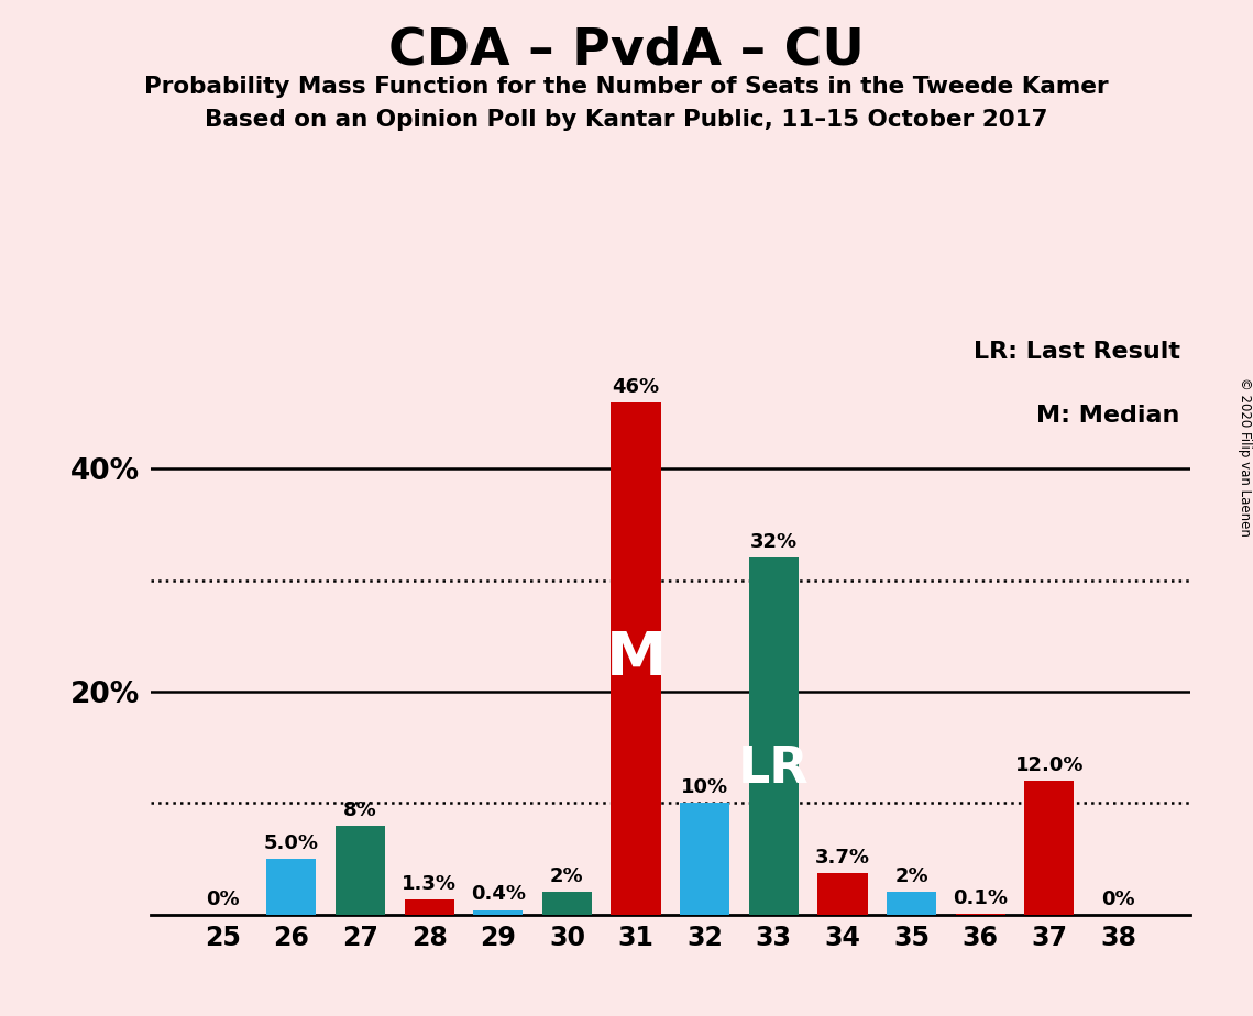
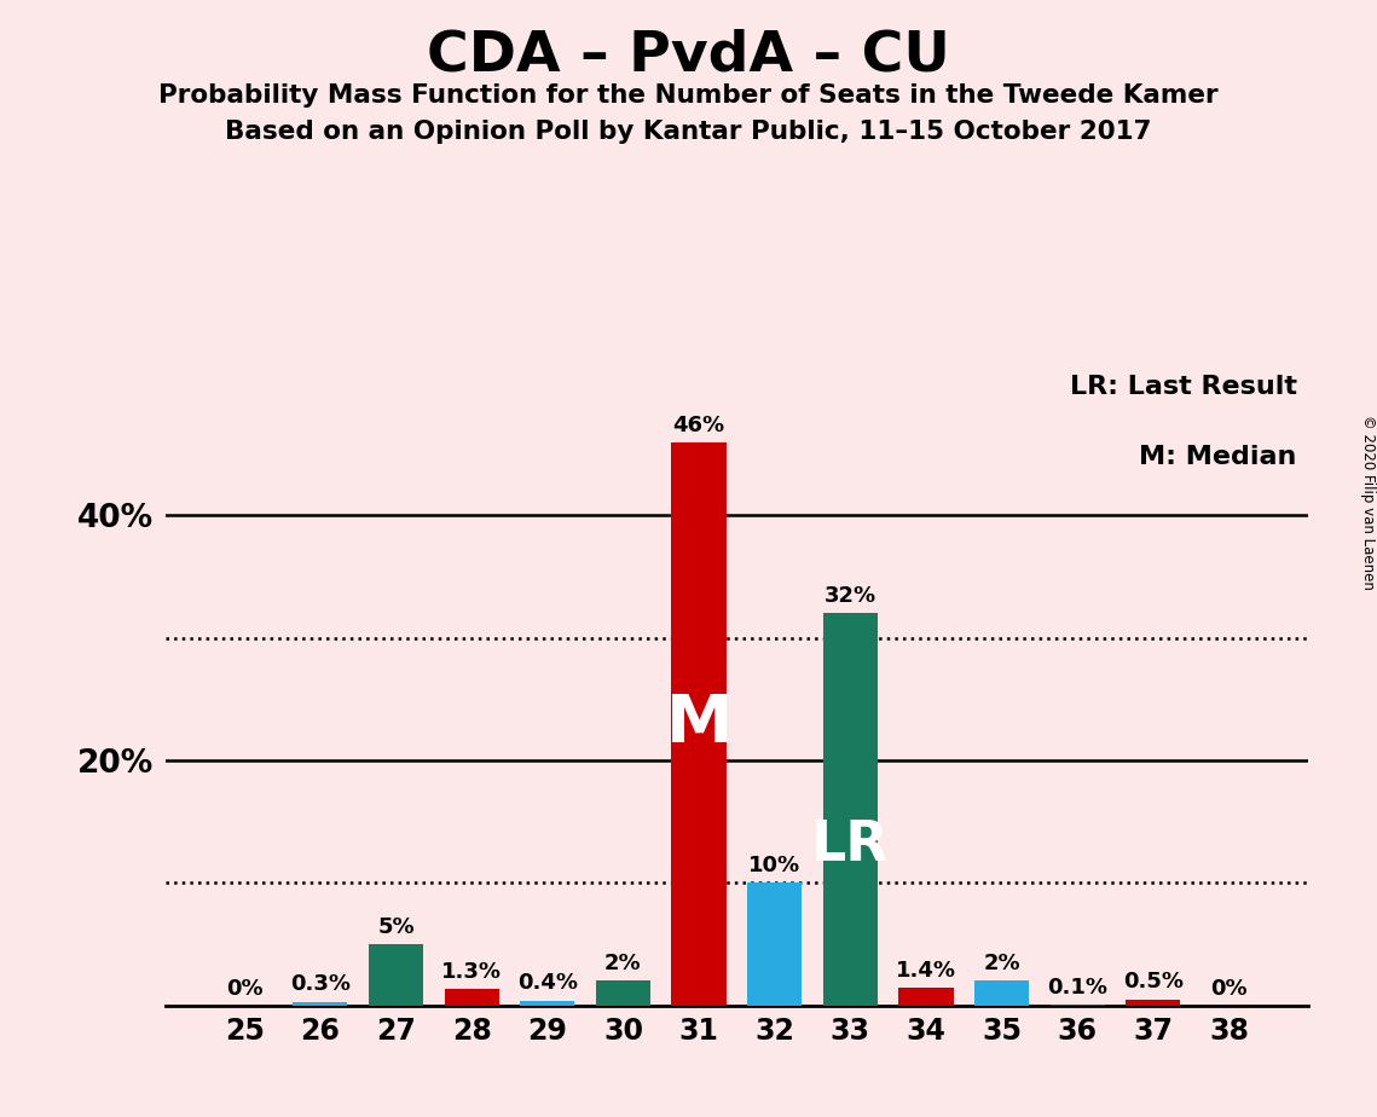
26: 5.0% -> 0.3%
27: 8% -> 5%
34: 3.7% -> 1.4%
37: 12.0% -> 0.5%
